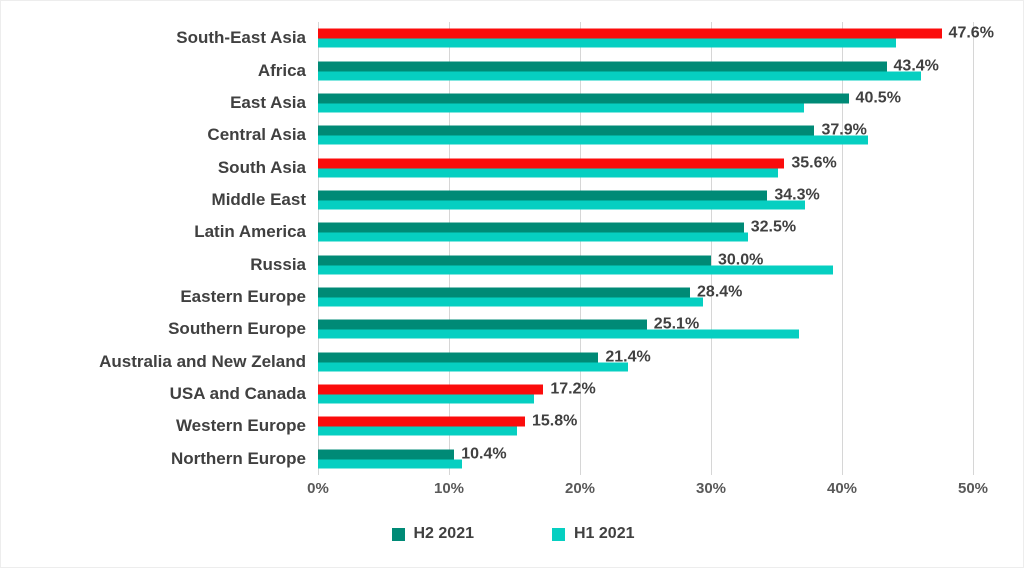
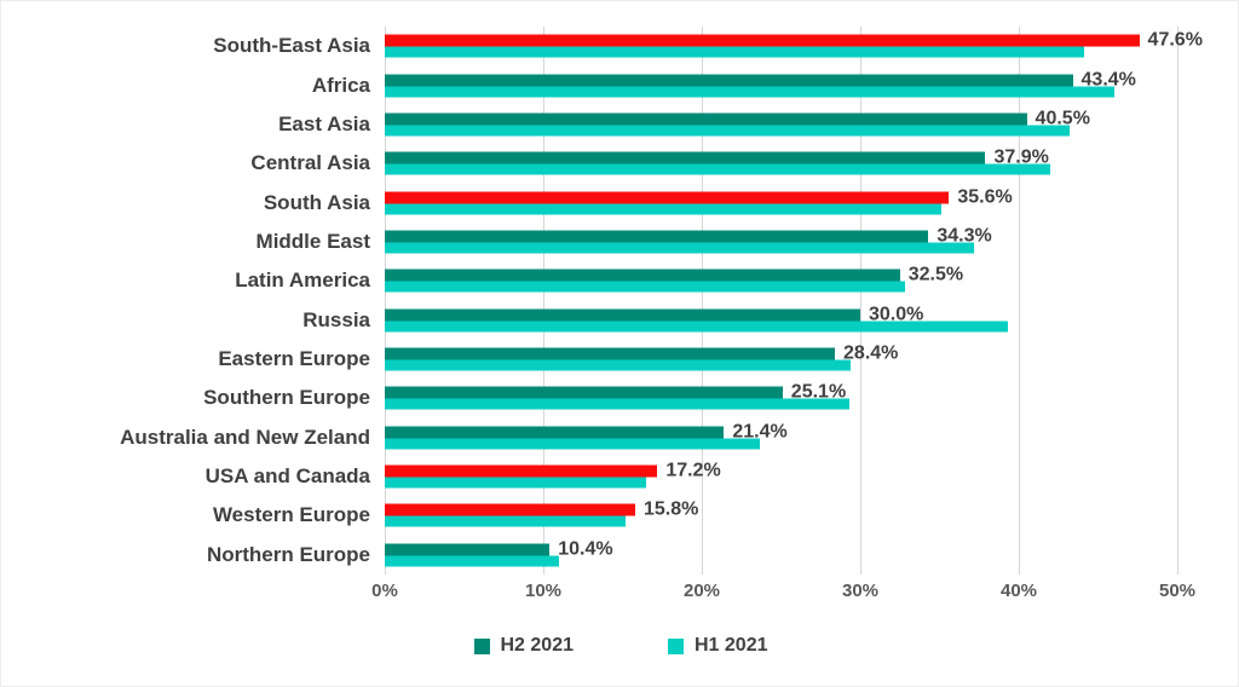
H1 2021/East Asia: 37.1% -> 43.2%
H1 2021/Southern Europe: 36.7% -> 29.3%
